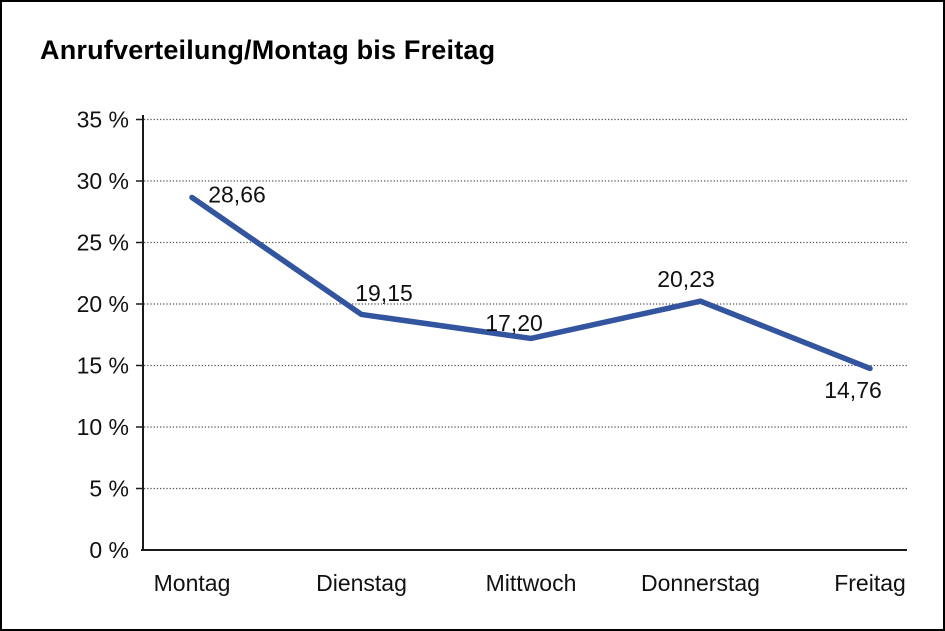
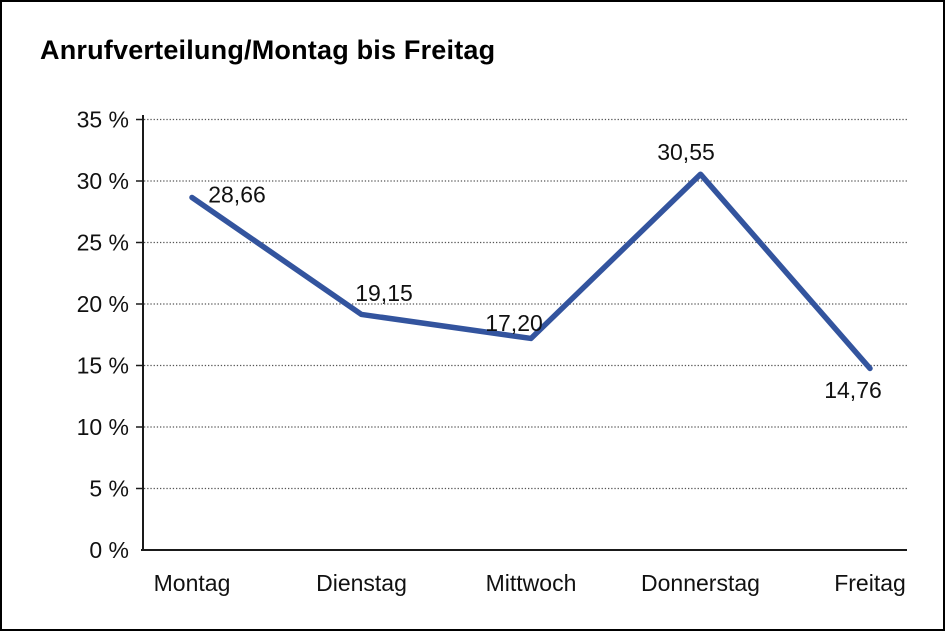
Donnerstag: 20,23 -> 30,55
